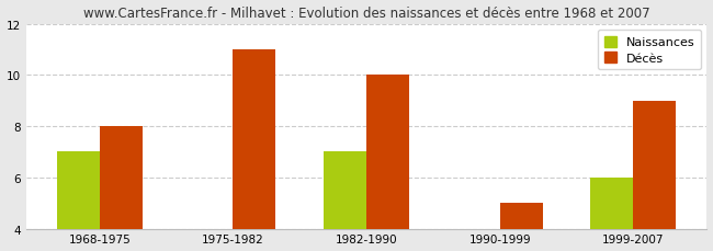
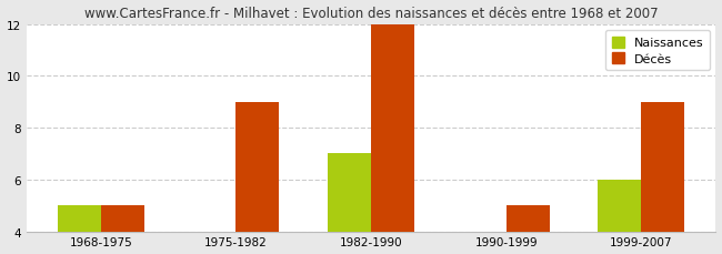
Naissances/1968-1975: 7 -> 5
Décès/1968-1975: 8 -> 5
Décès/1975-1982: 11 -> 9
Décès/1982-1990: 10 -> 12
